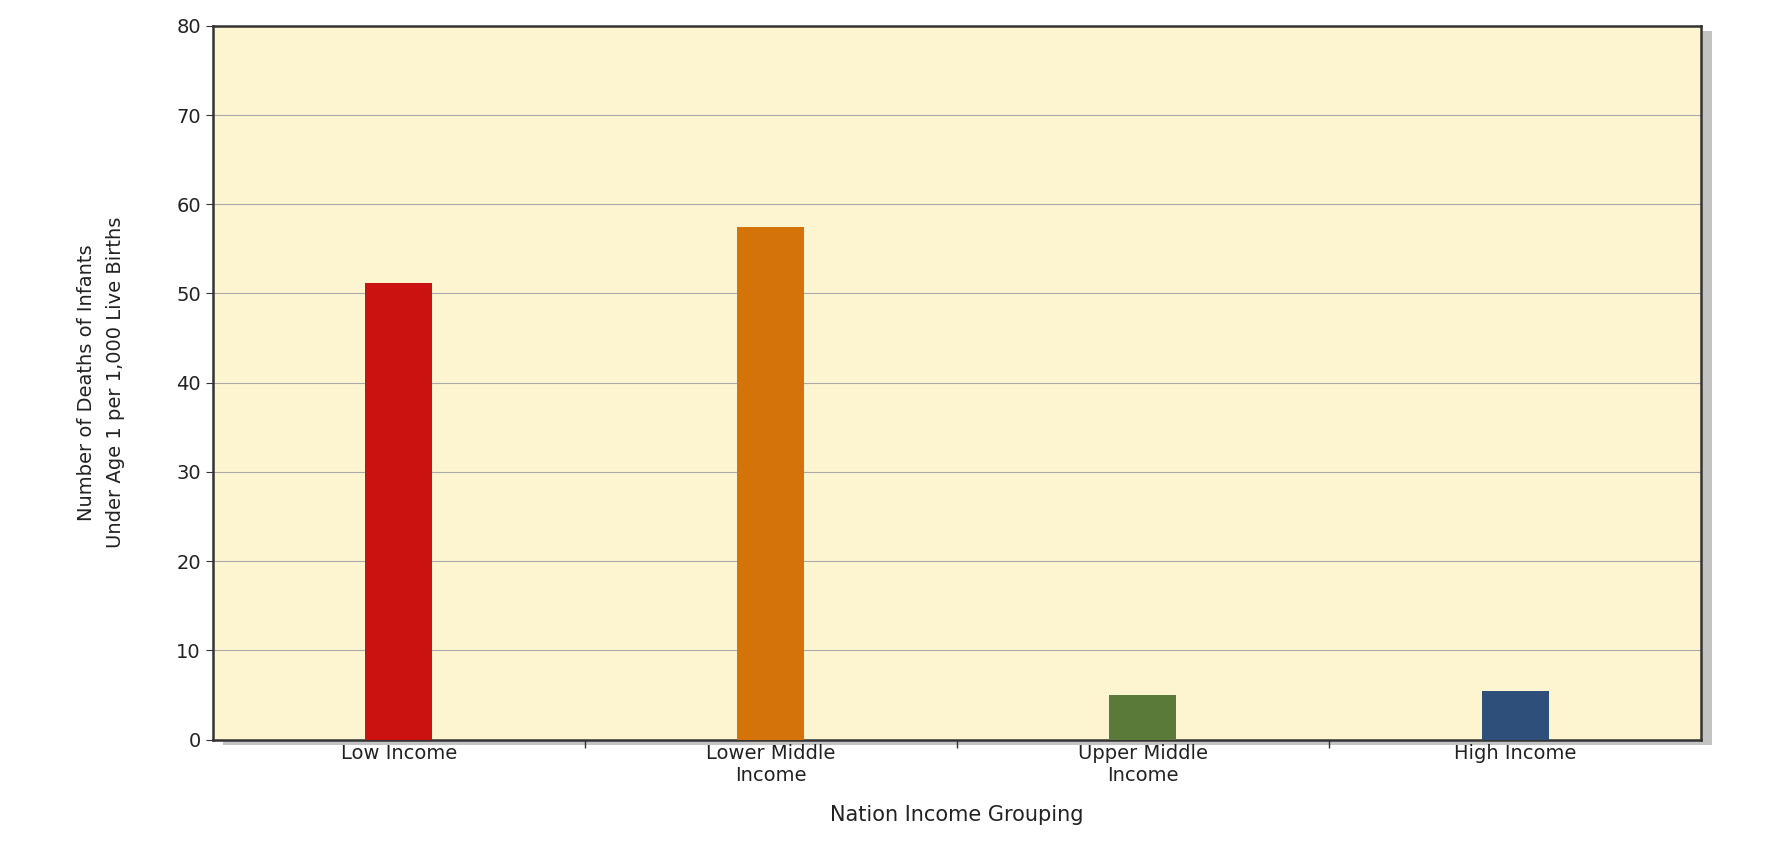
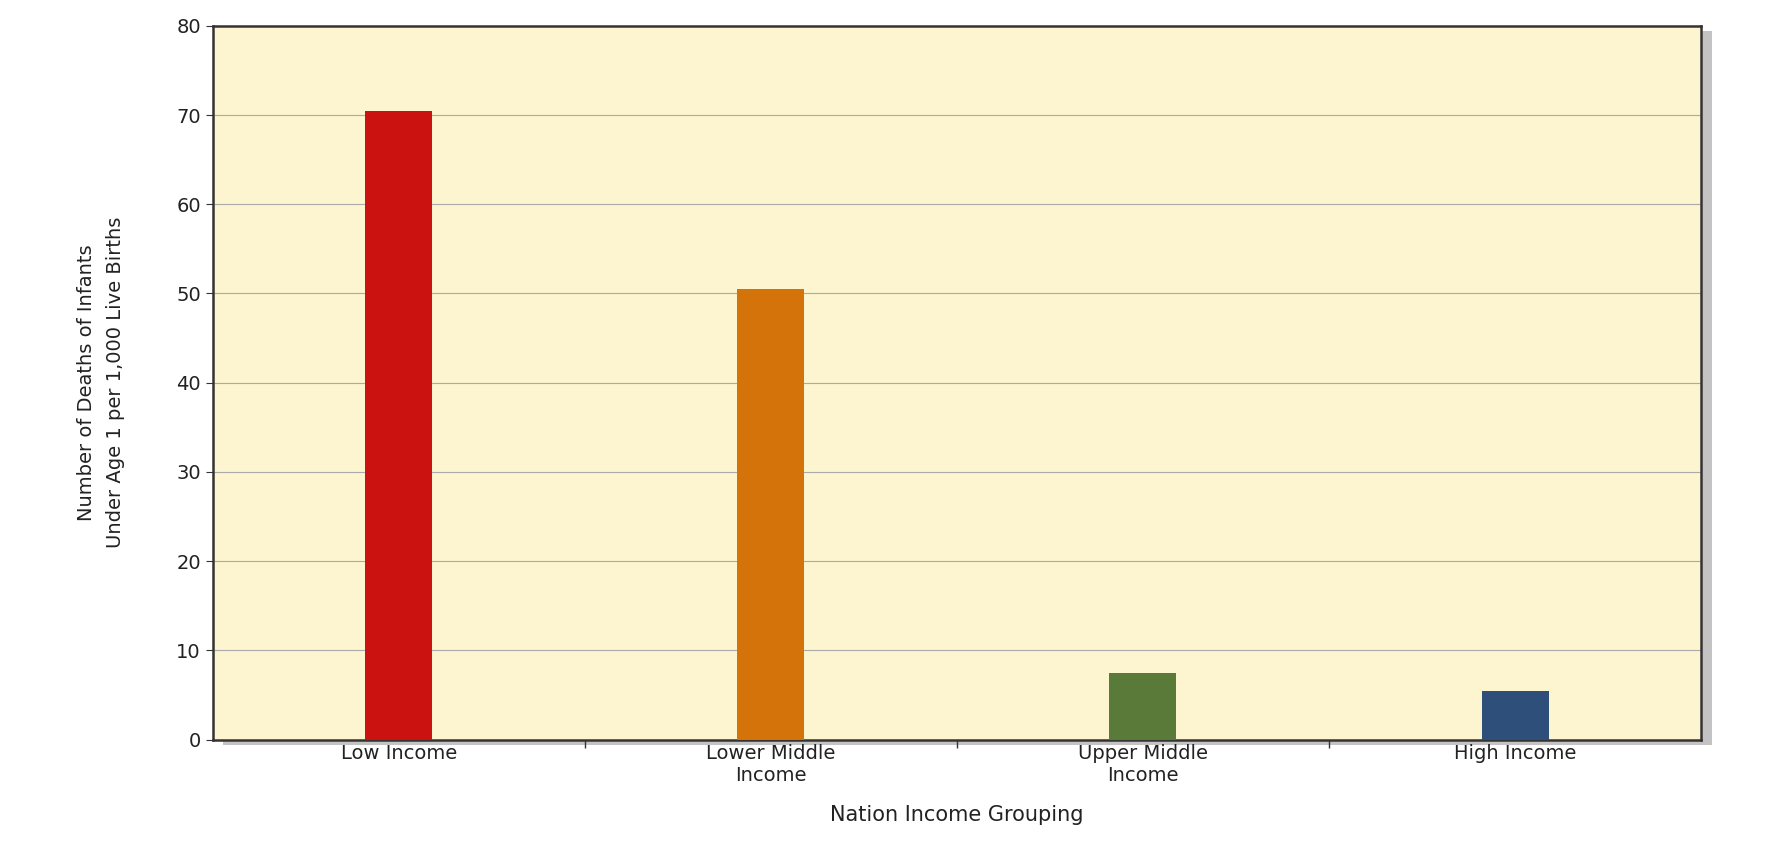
Low Income: 51.2 -> 70.5
Lower Middle Income: 57.4 -> 50.5
Upper Middle Income: 5.0 -> 7.5
